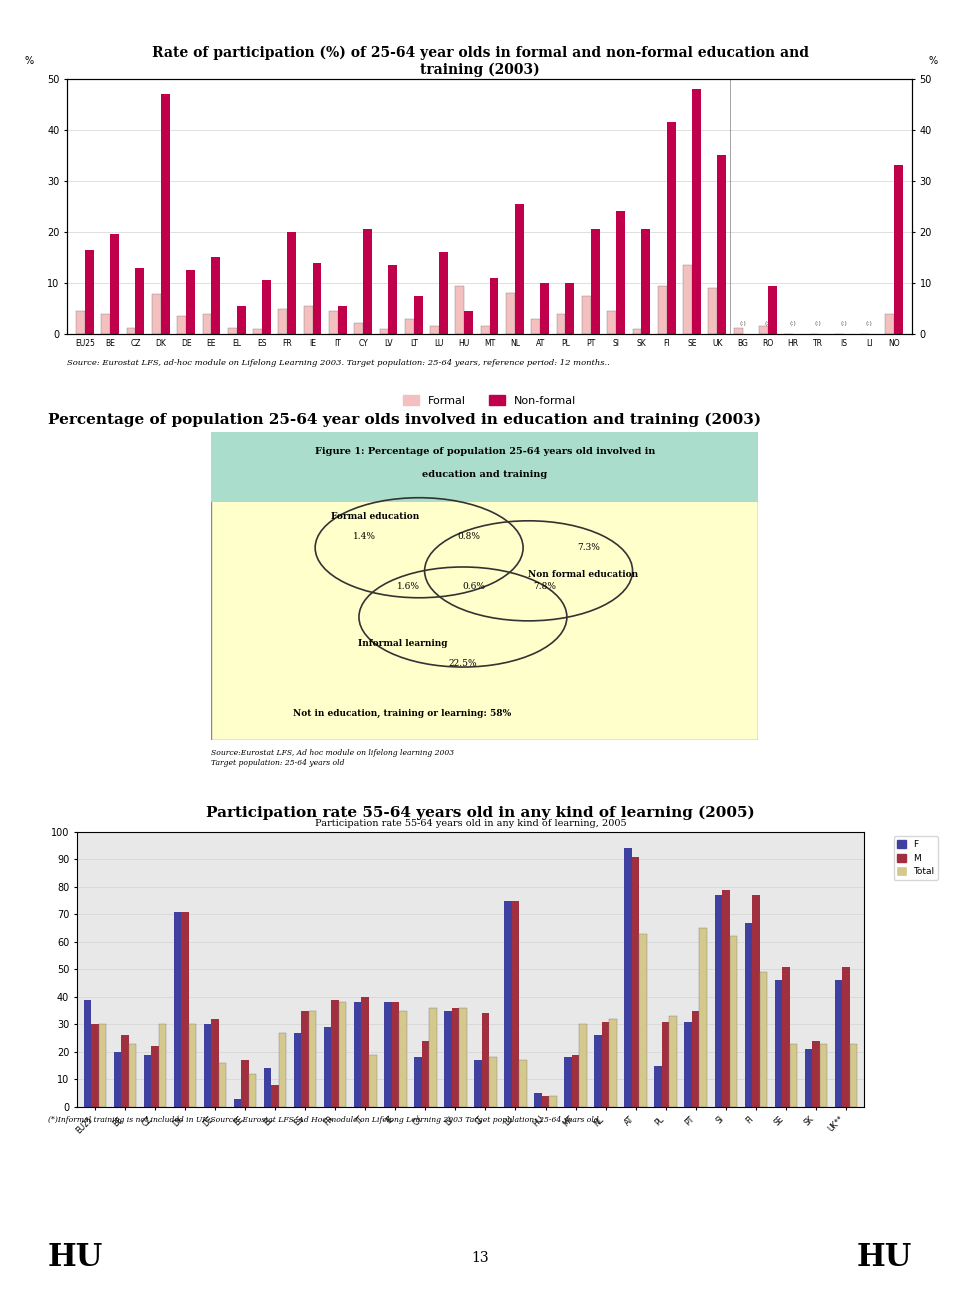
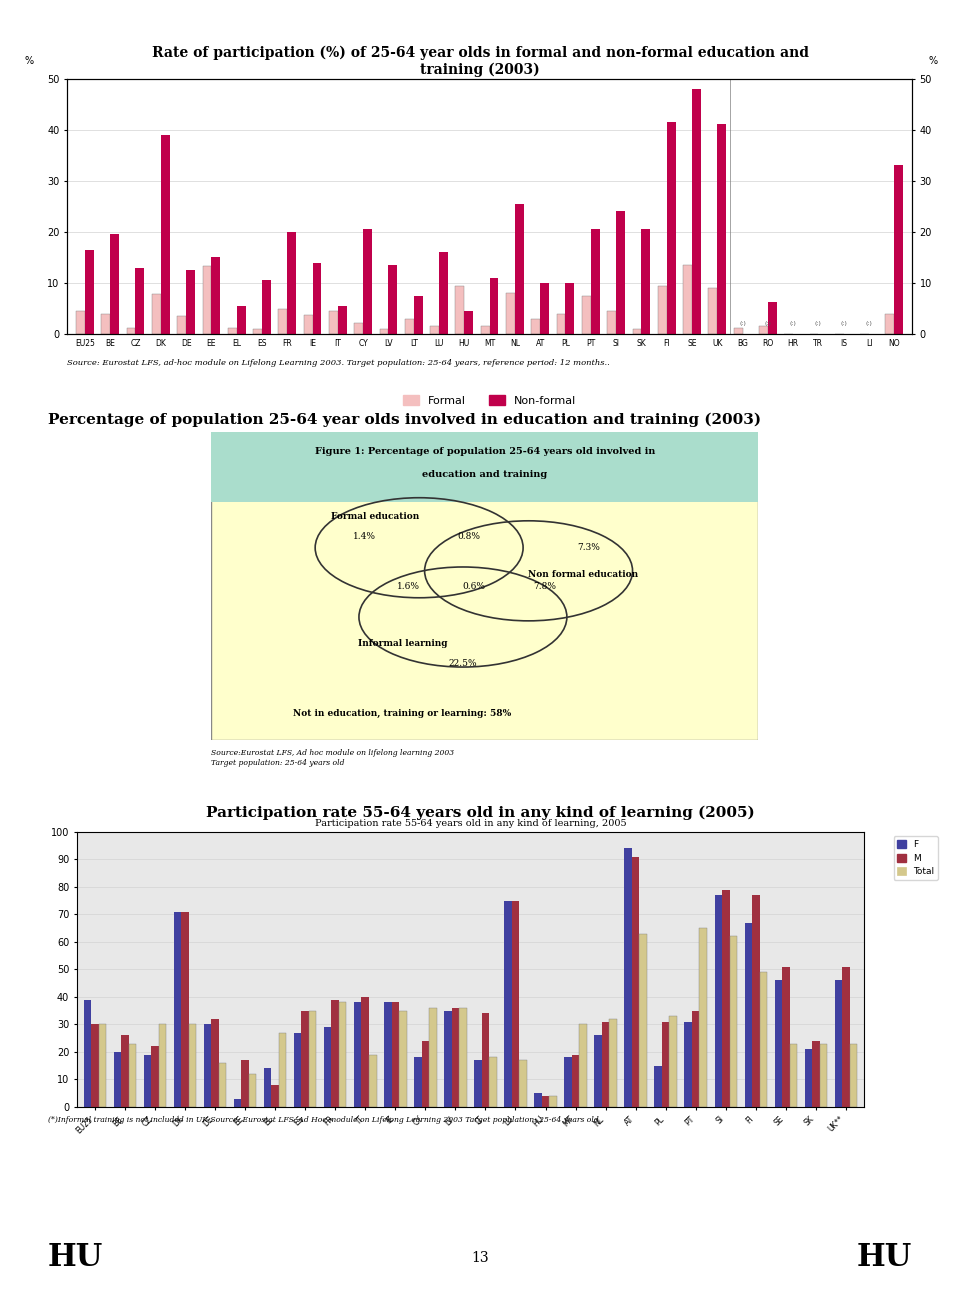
Non-formal/DK: 47.0 -> 39.0
Formal/EE: 4.0 -> 13.4
Formal/IE: 5.5 -> 3.8
Non-formal/UK: 35.0 -> 41.2
Non-formal/RO: 9.5 -> 6.2
